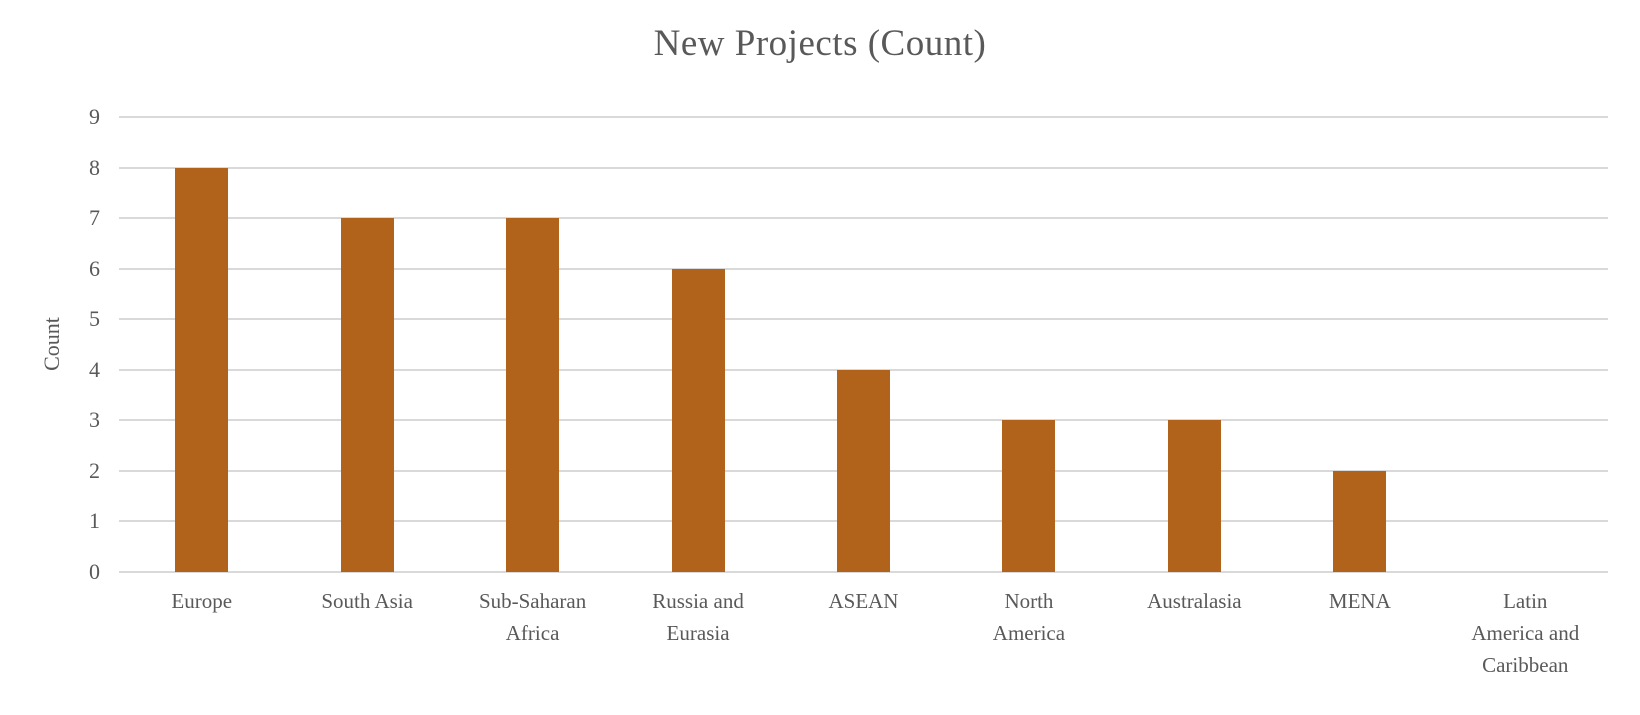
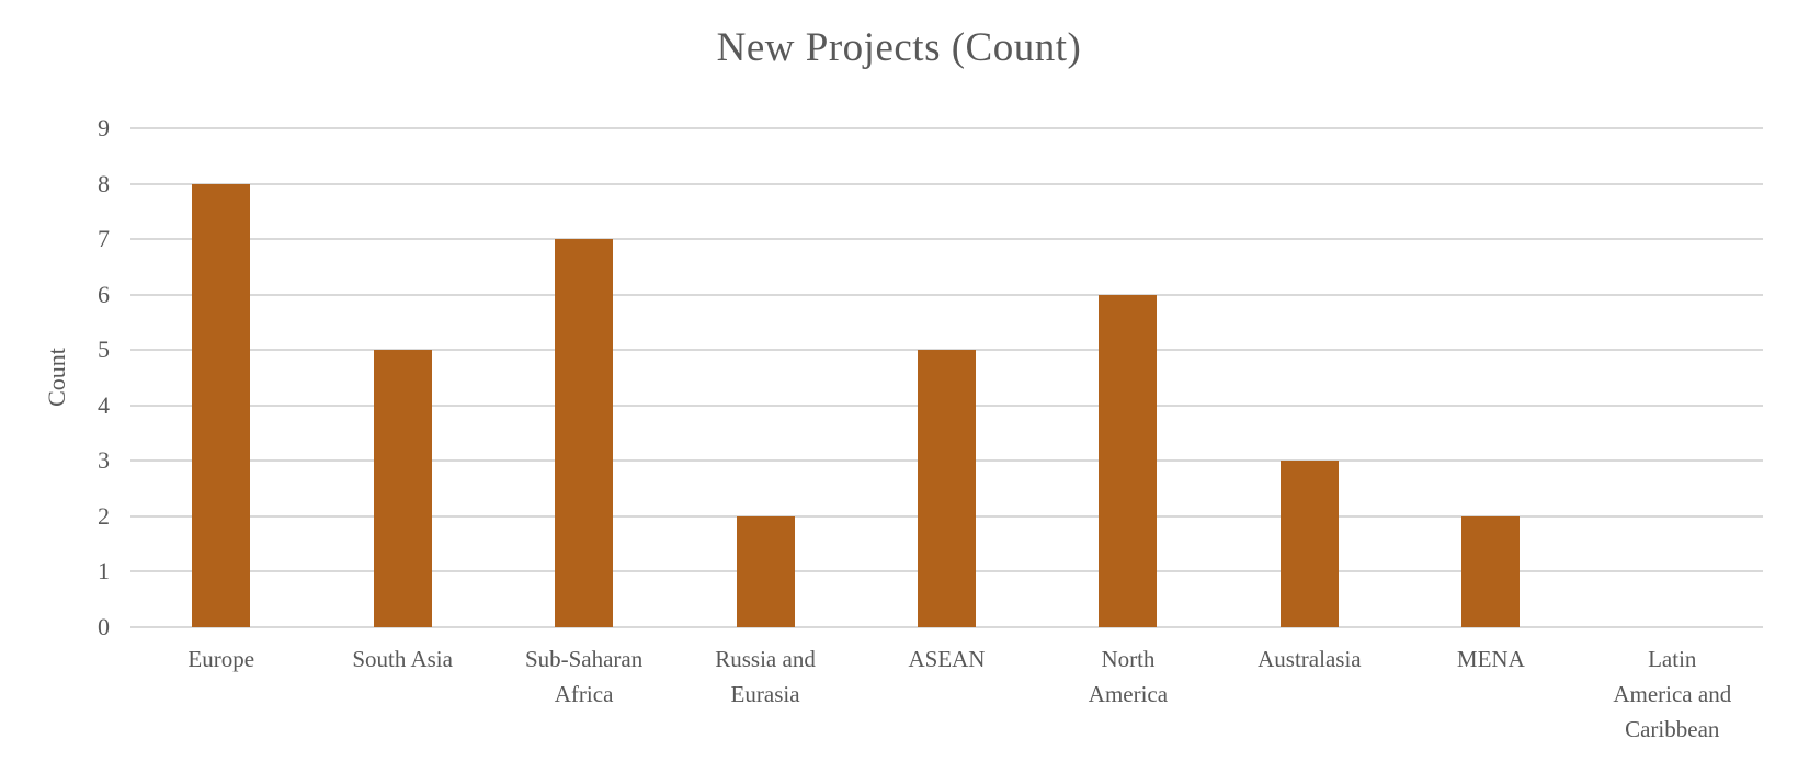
South Asia: 7 -> 5
Russia and Eurasia: 6 -> 2
ASEAN: 4 -> 5
North America: 3 -> 6
